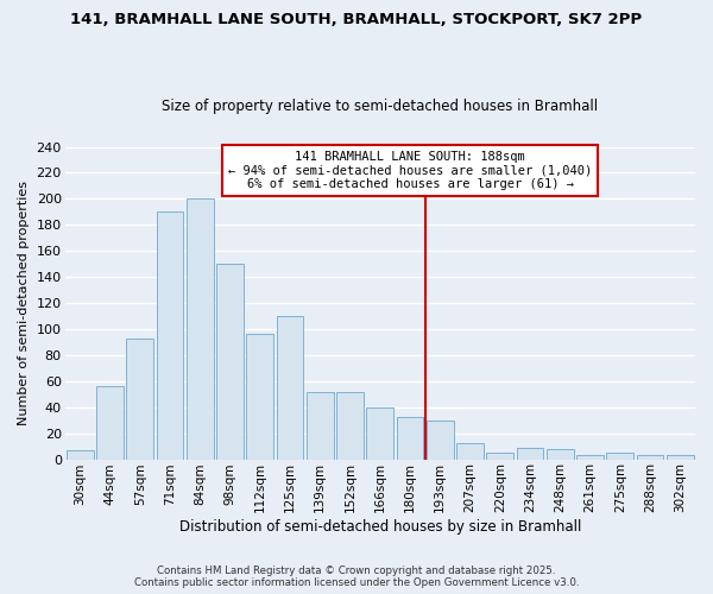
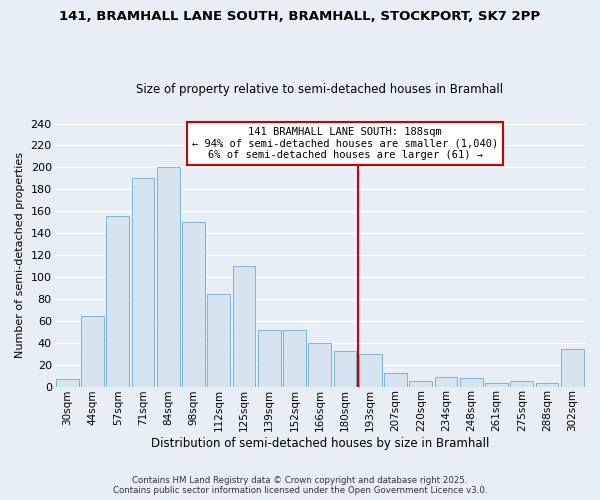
44sqm: 56 -> 64
57sqm: 93 -> 156
112sqm: 96 -> 84
302sqm: 3 -> 34
